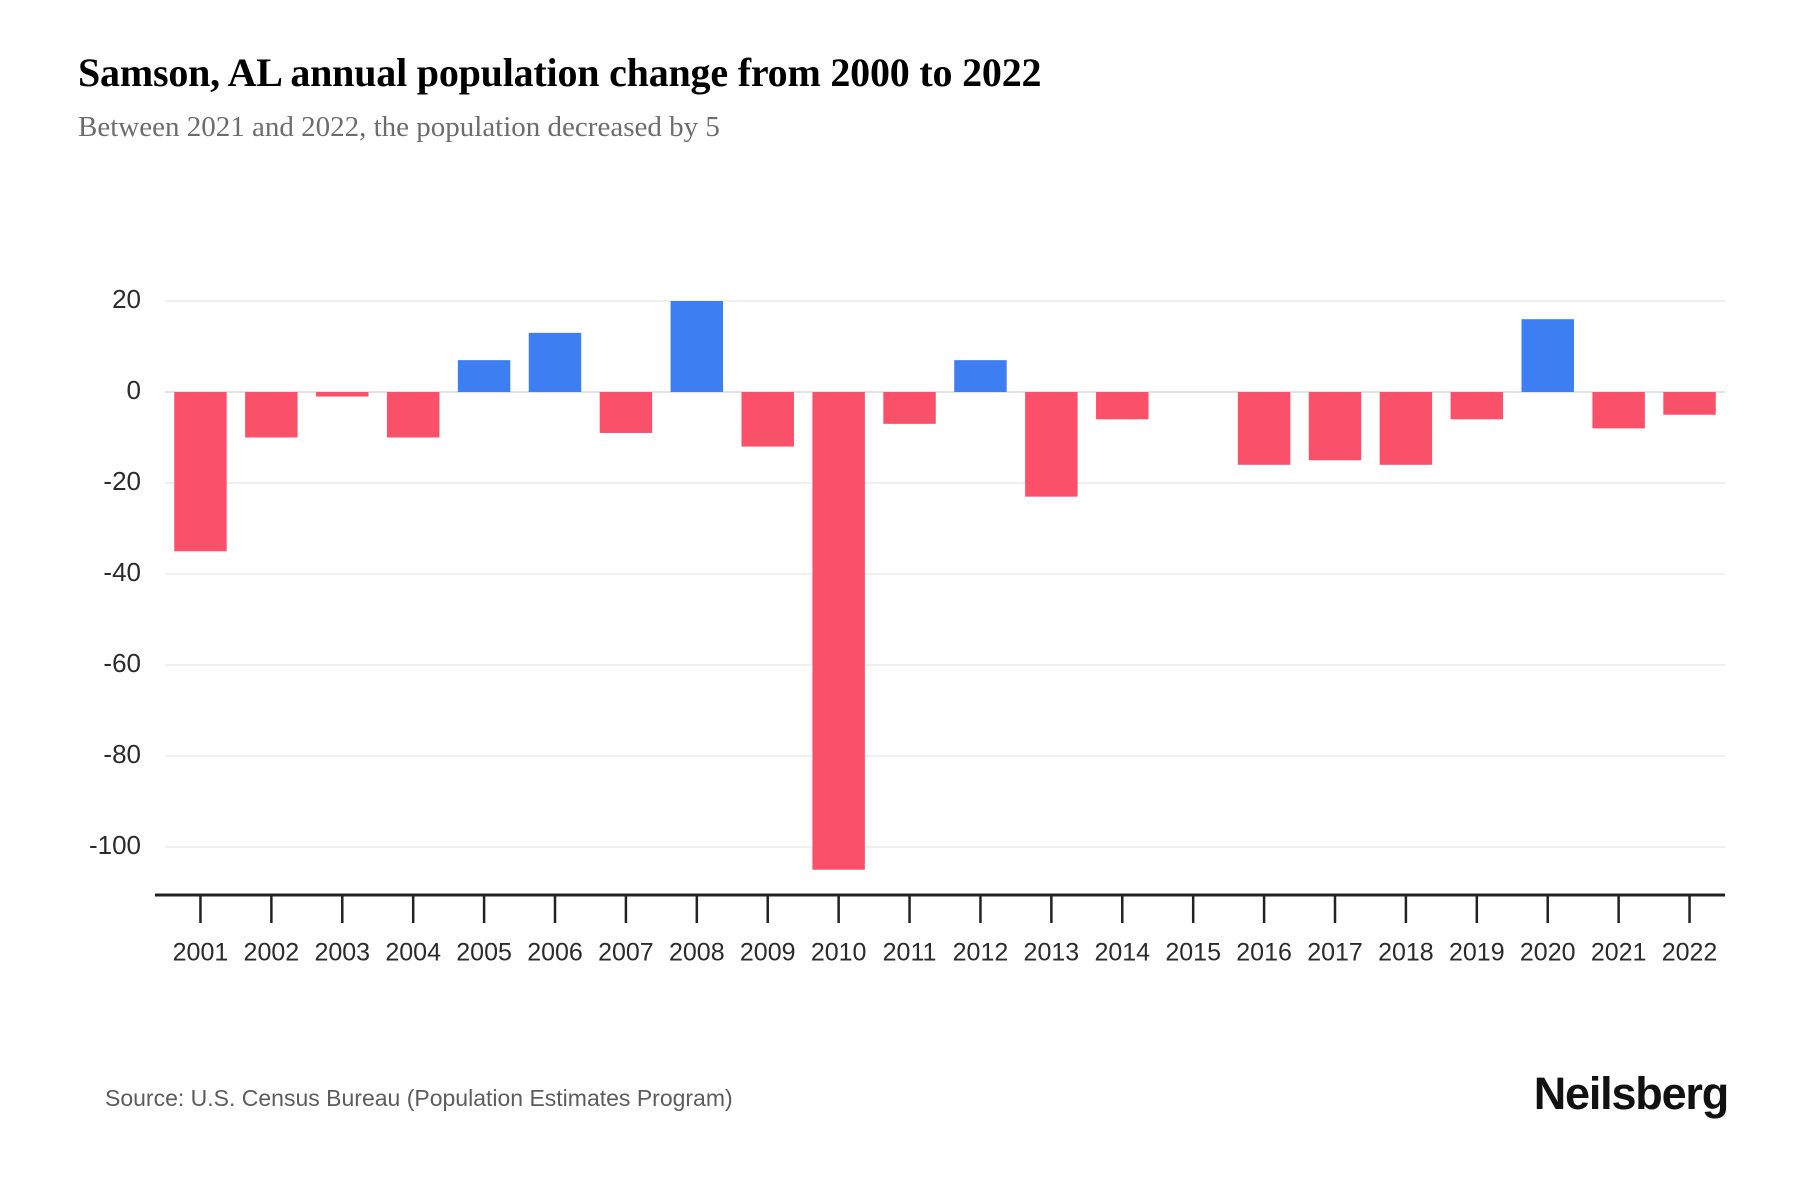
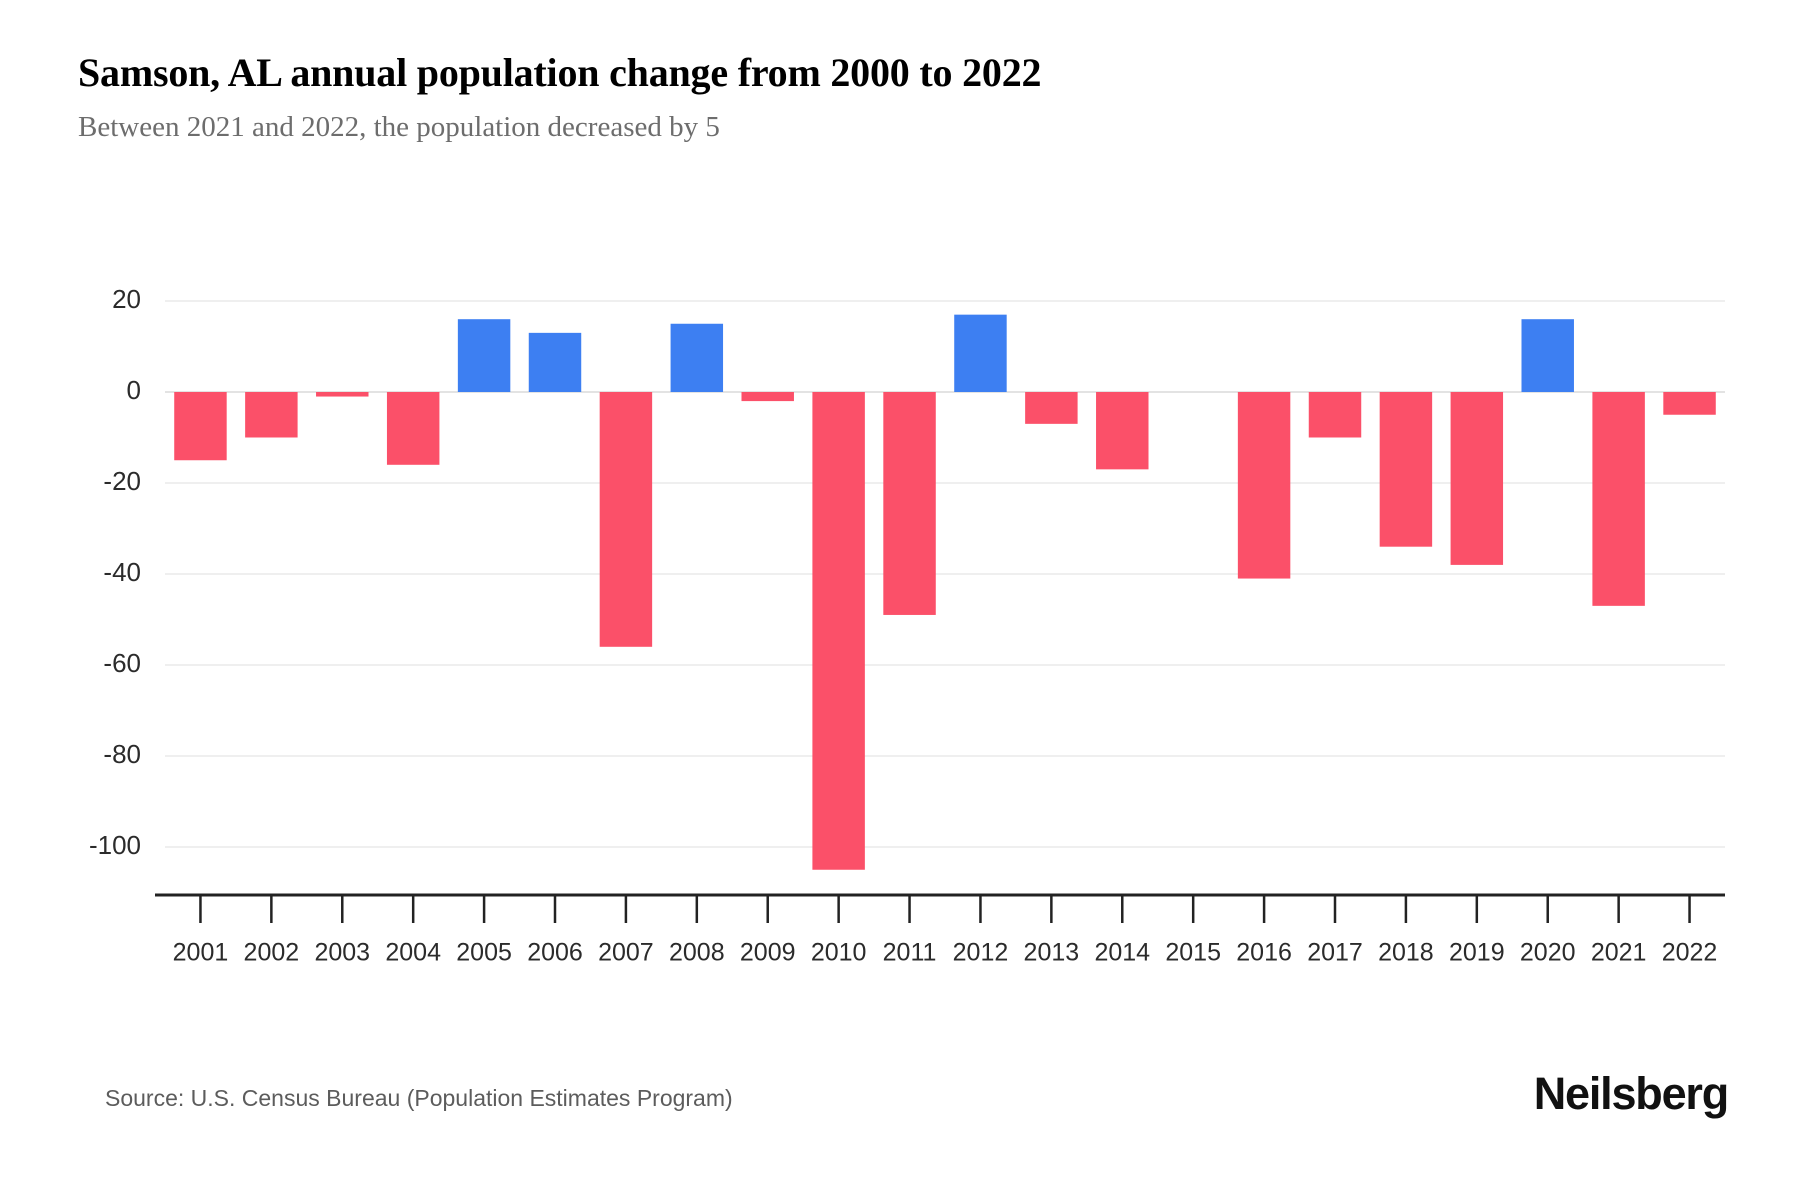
2001: -35 -> -15
2004: -10 -> -16
2005: 7 -> 16
2007: -9 -> -56
2008: 20 -> 15
2009: -12 -> -2
2011: -7 -> -49
2012: 7 -> 17
2013: -23 -> -7
2014: -6 -> -17
2016: -16 -> -41
2017: -15 -> -10
2018: -16 -> -34
2019: -6 -> -38
2021: -8 -> -47
